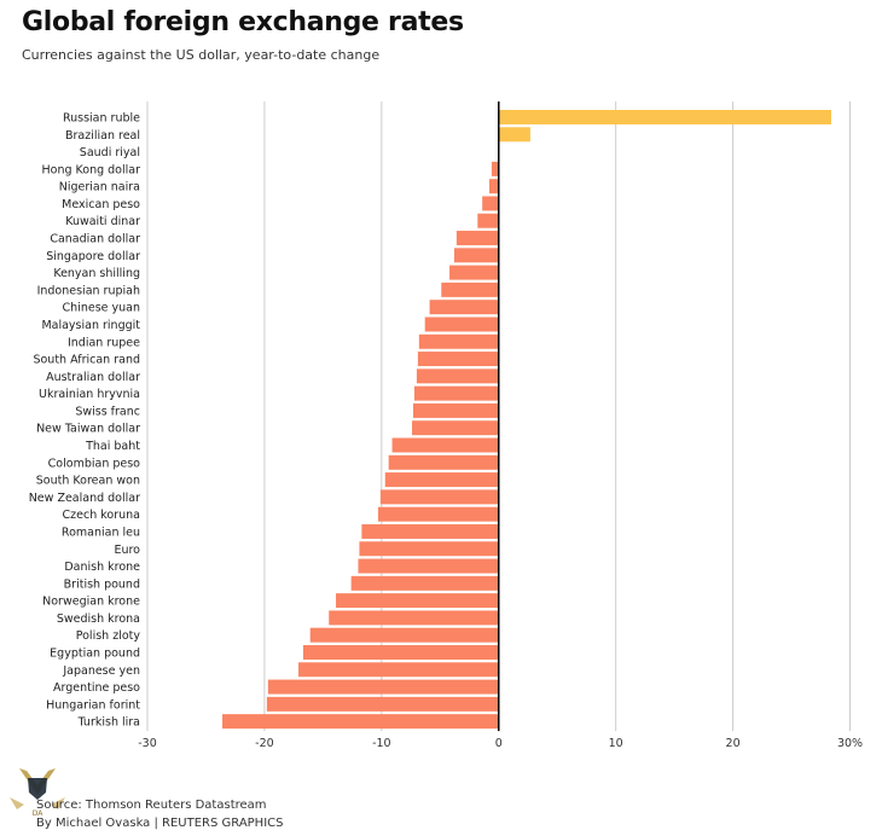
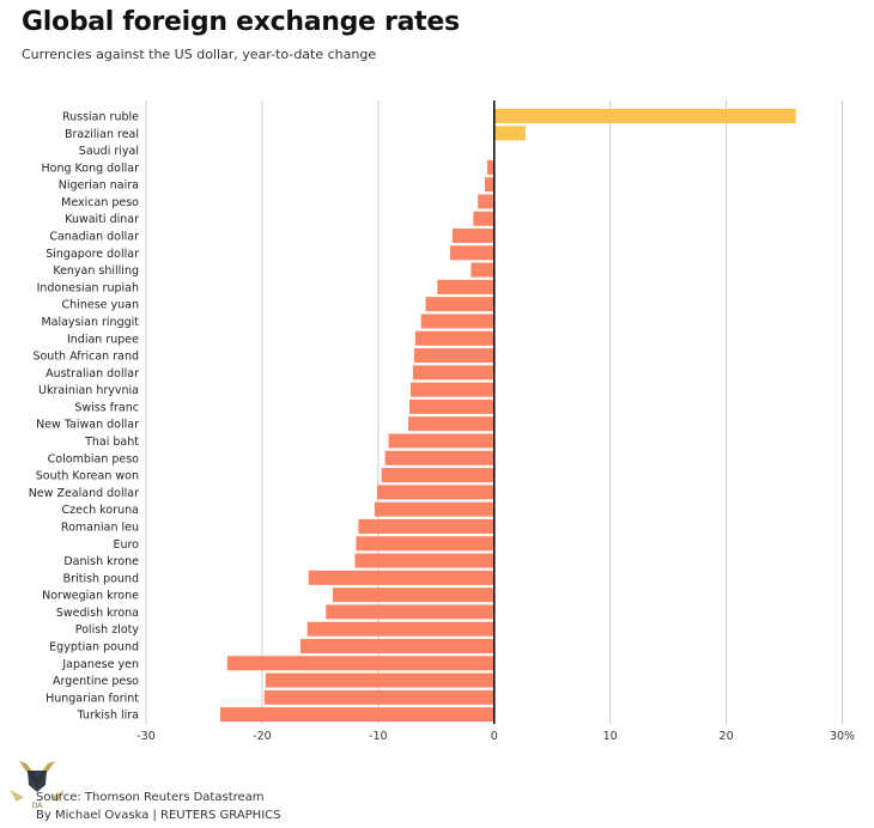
Russian ruble: 28% -> 26%
Kenyan shilling: -4% -> -2%
British pound: -13% -> -16%
Japanese yen: -17% -> -23%
